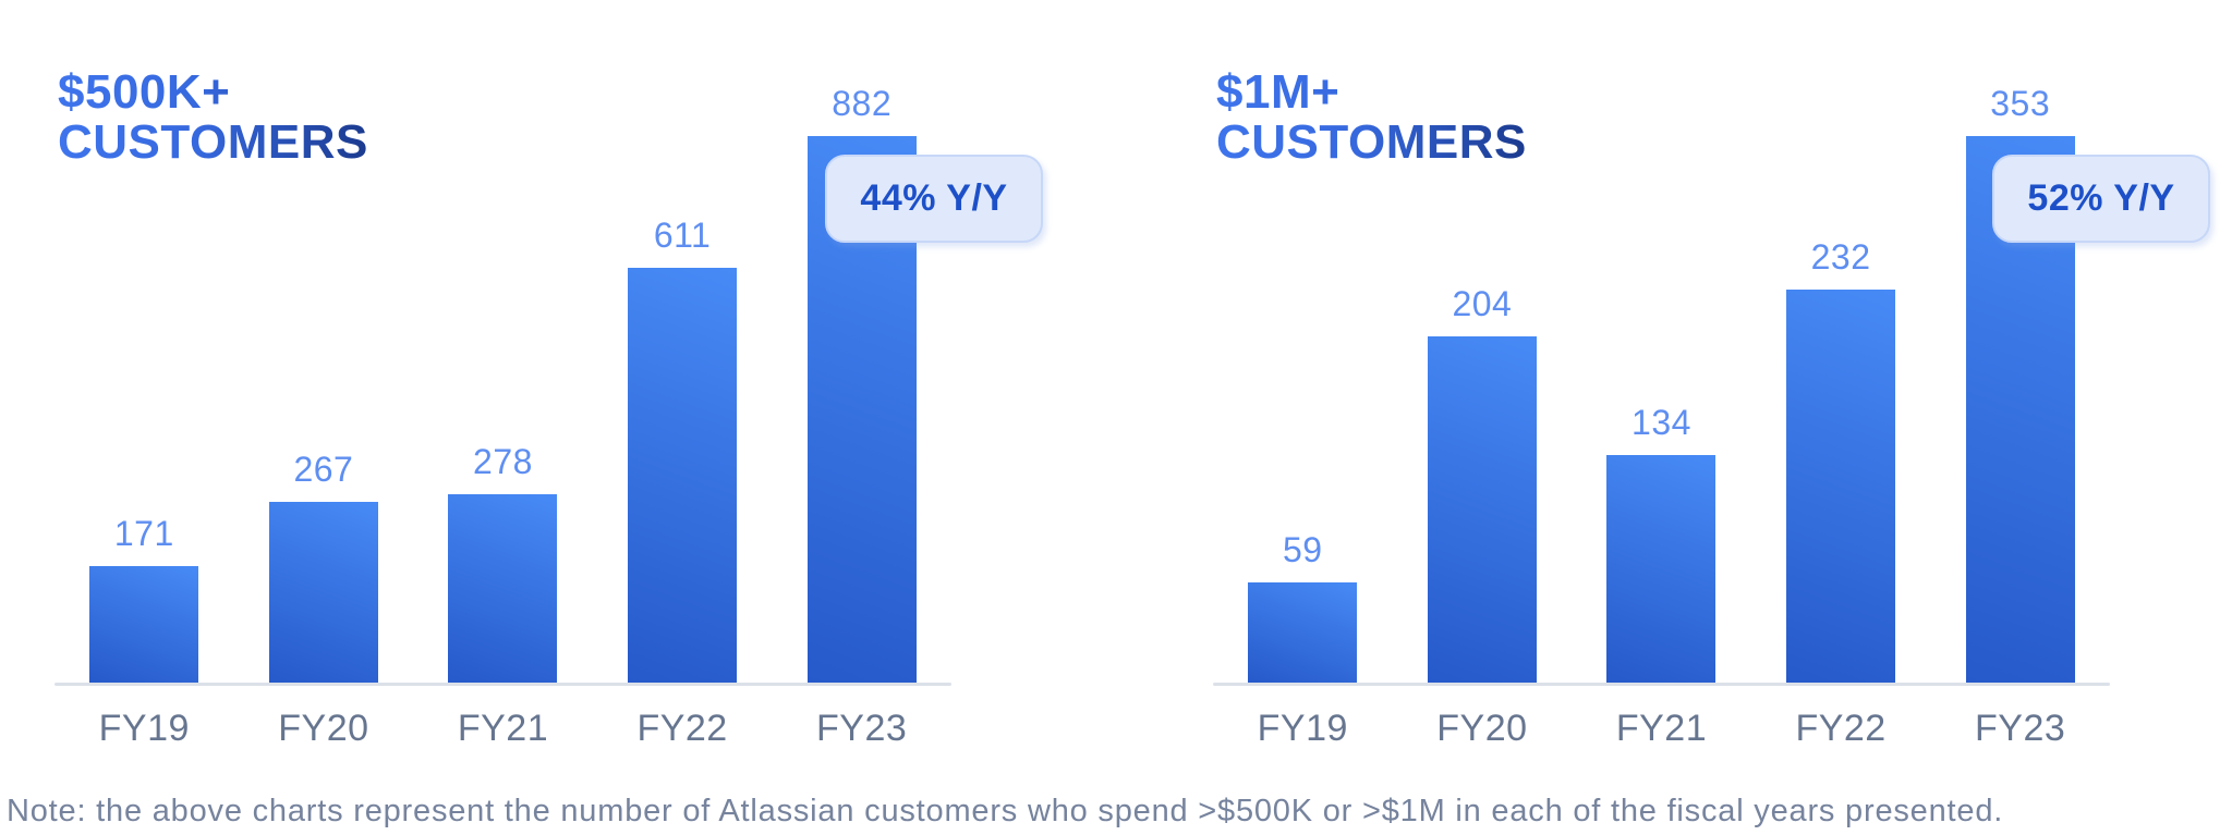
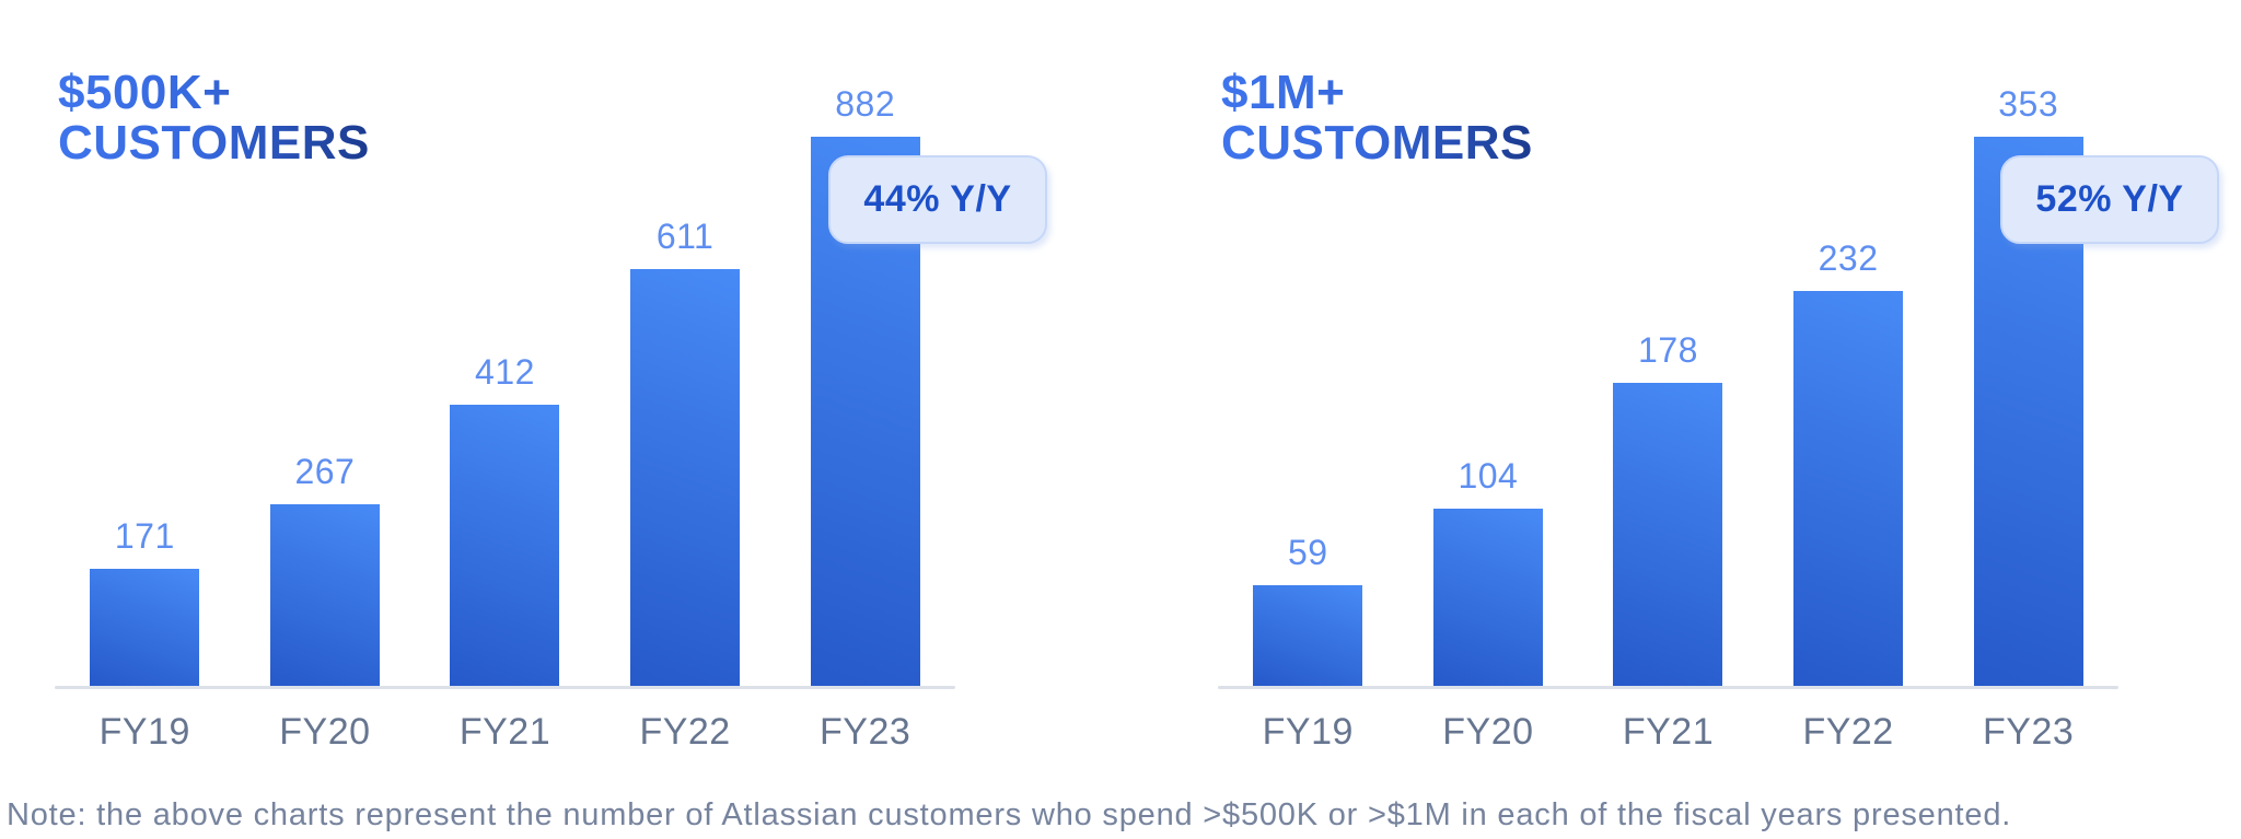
$500K+ CUSTOMERS/FY21: 278 -> 412
$1M+ CUSTOMERS/FY20: 204 -> 104
$1M+ CUSTOMERS/FY21: 134 -> 178
